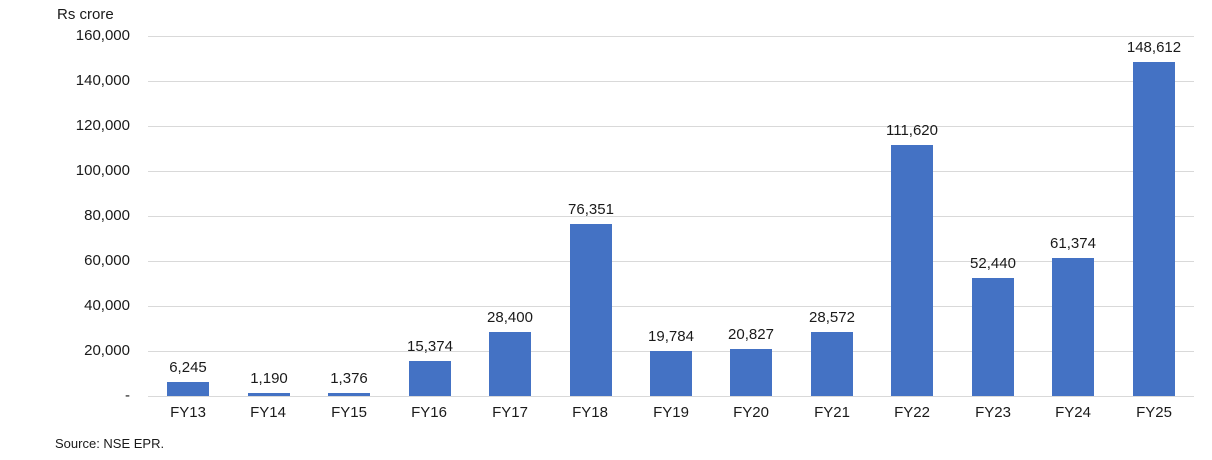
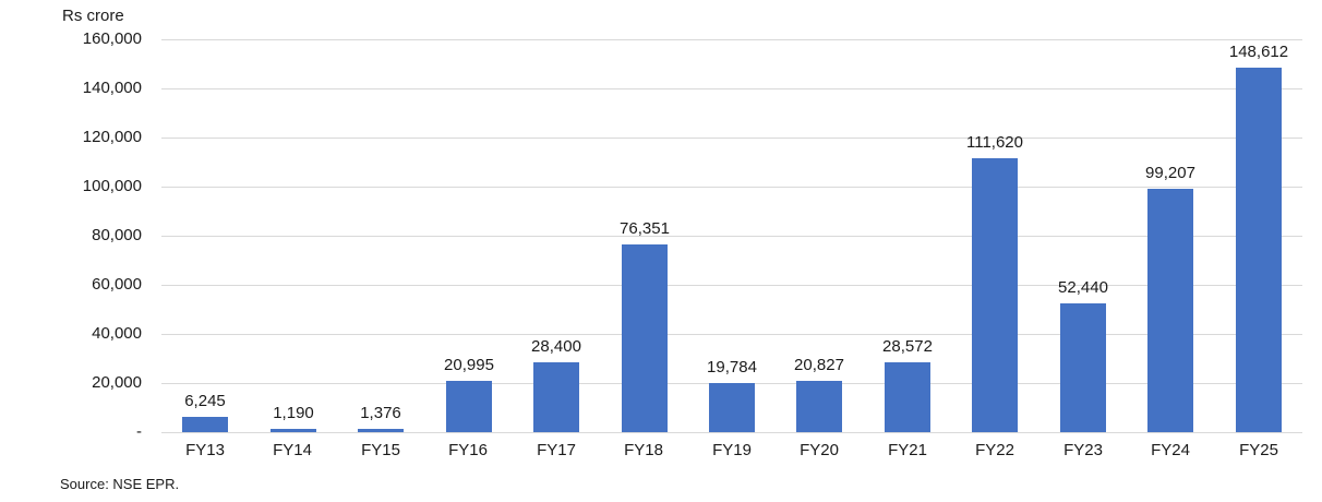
FY16: 15,374 -> 20,995
FY24: 61,374 -> 99,207
